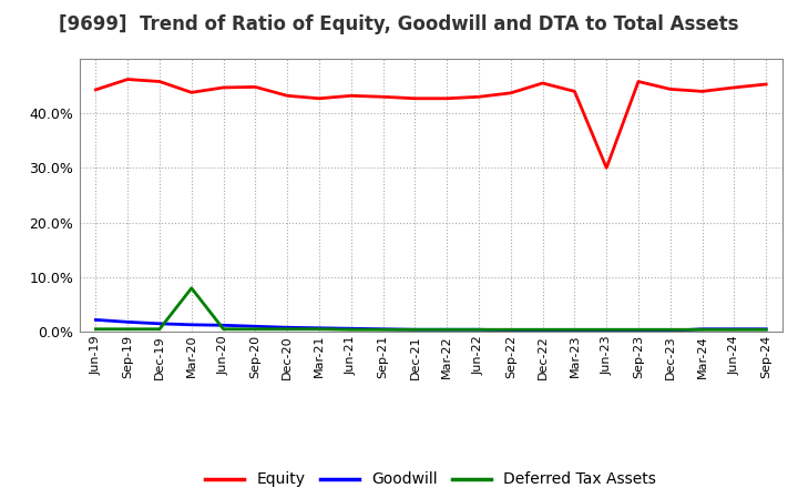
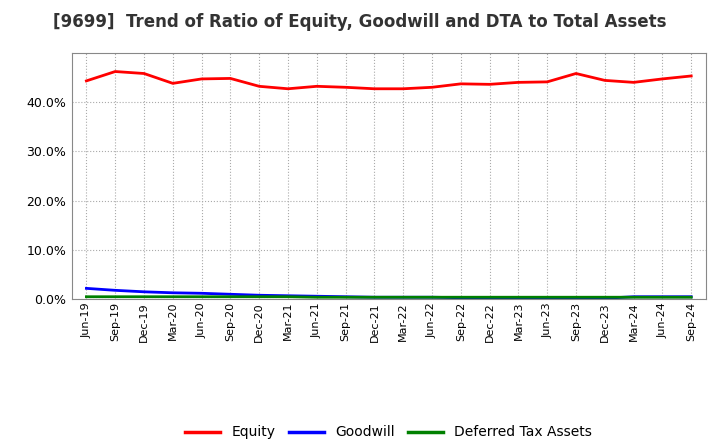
Deferred Tax Assets/Mar-20: 8.0% -> 0.5%
Equity/Dec-22: 45.5% -> 43.6%
Equity/Jun-23: 30.0% -> 44.1%
